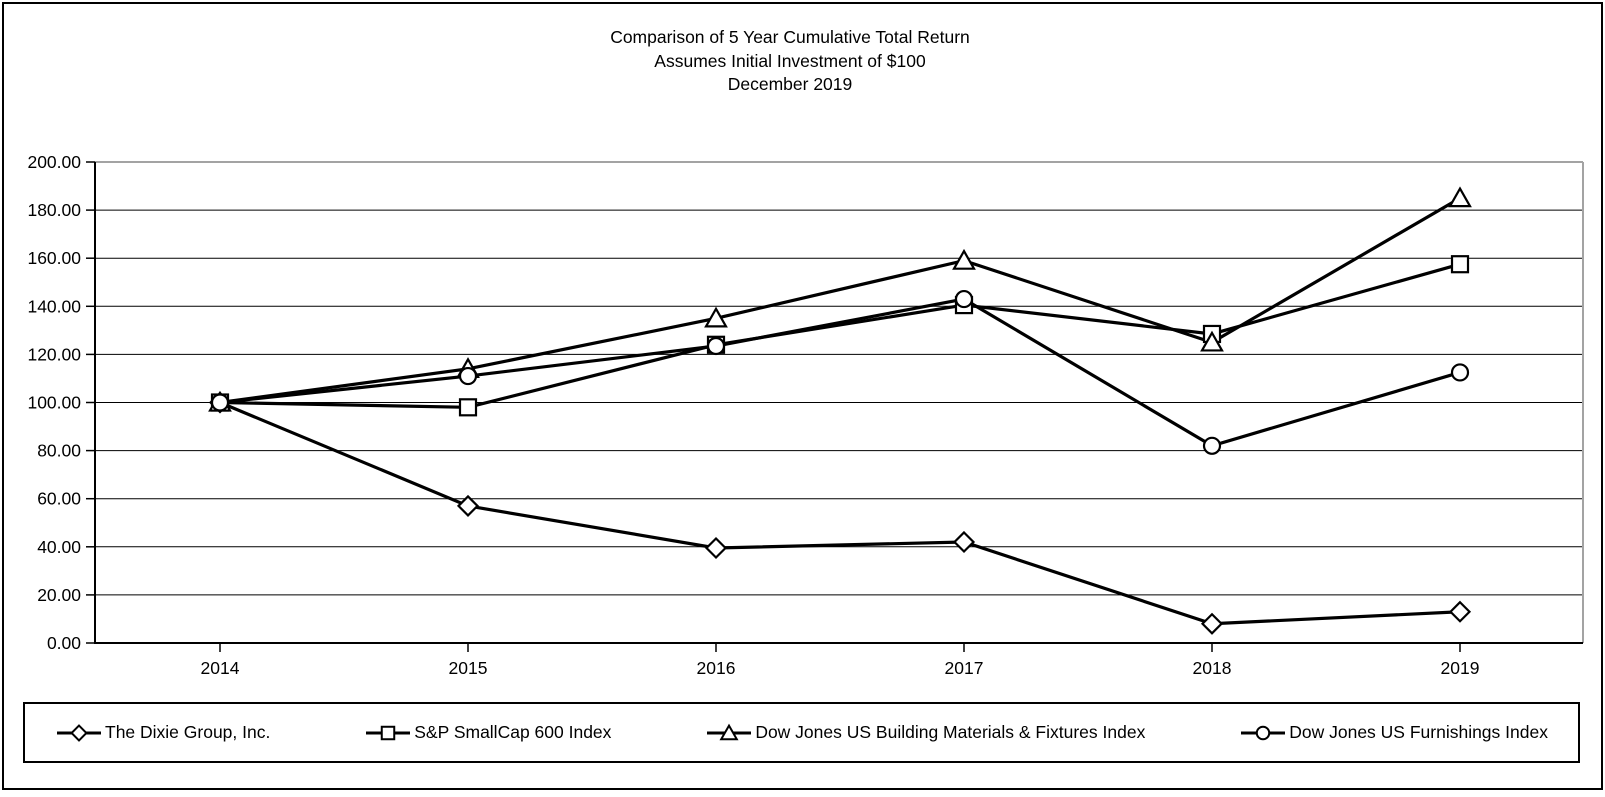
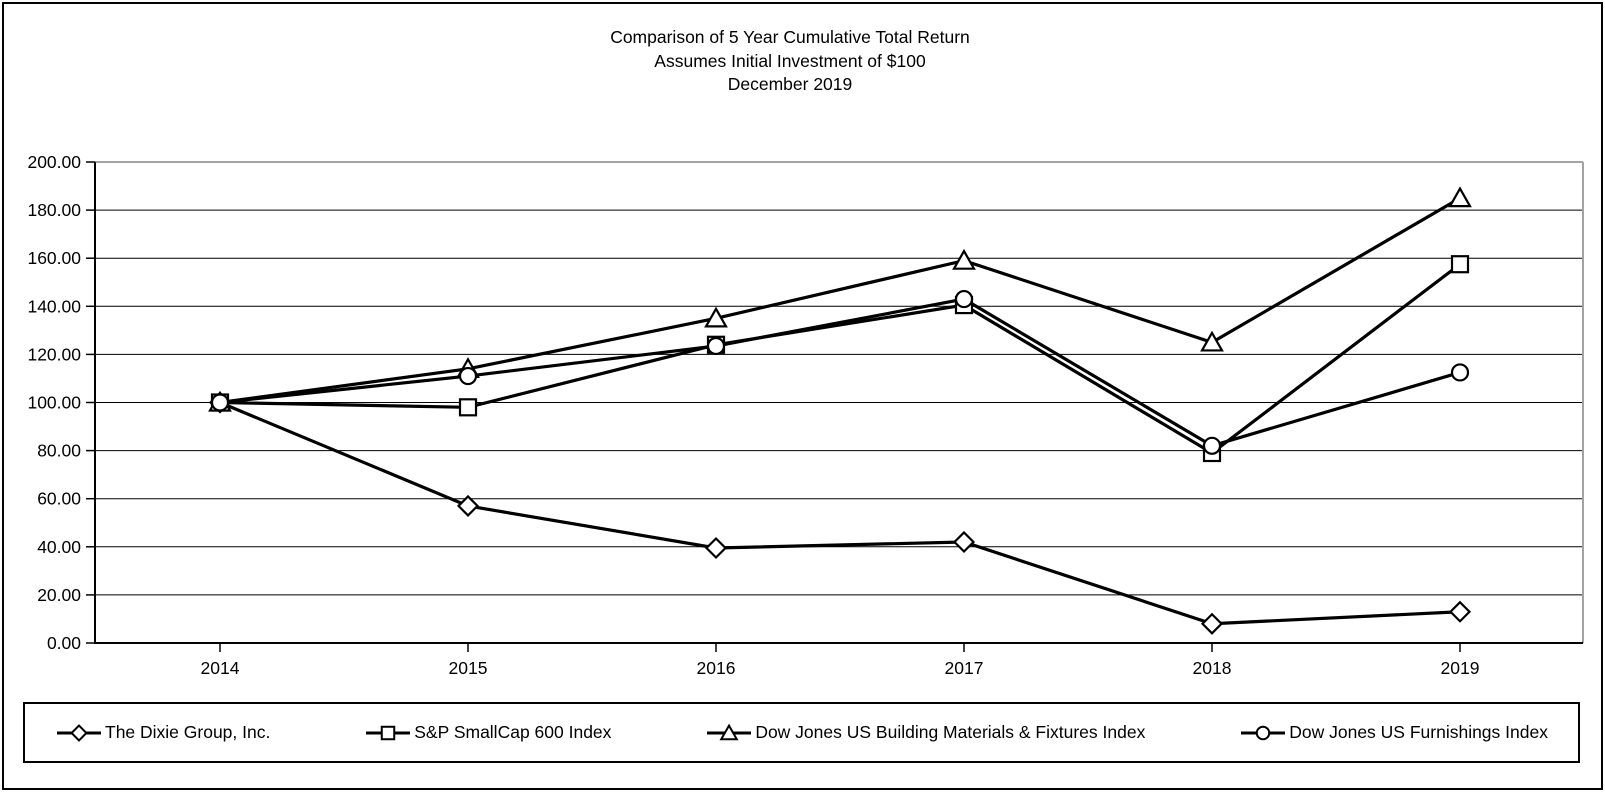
S&P SmallCap 600 Index/2018: 128 -> 79
